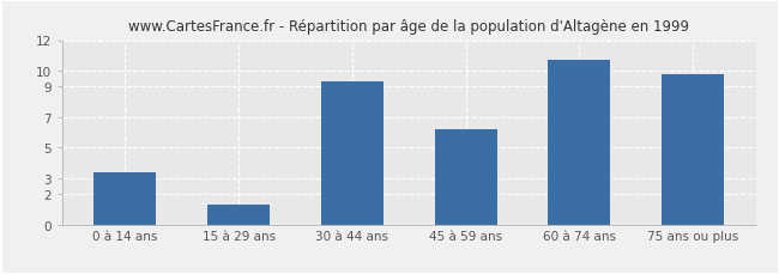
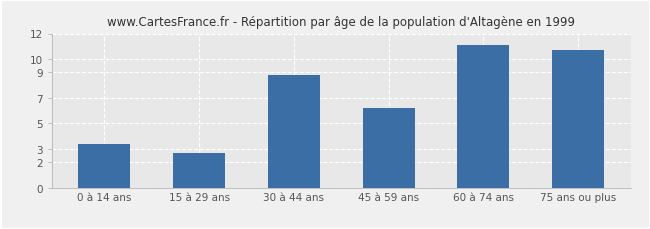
15 à 29 ans: 1.3 -> 2.7
30 à 44 ans: 9.3 -> 8.8
60 à 74 ans: 10.7 -> 11.1
75 ans ou plus: 9.8 -> 10.7
